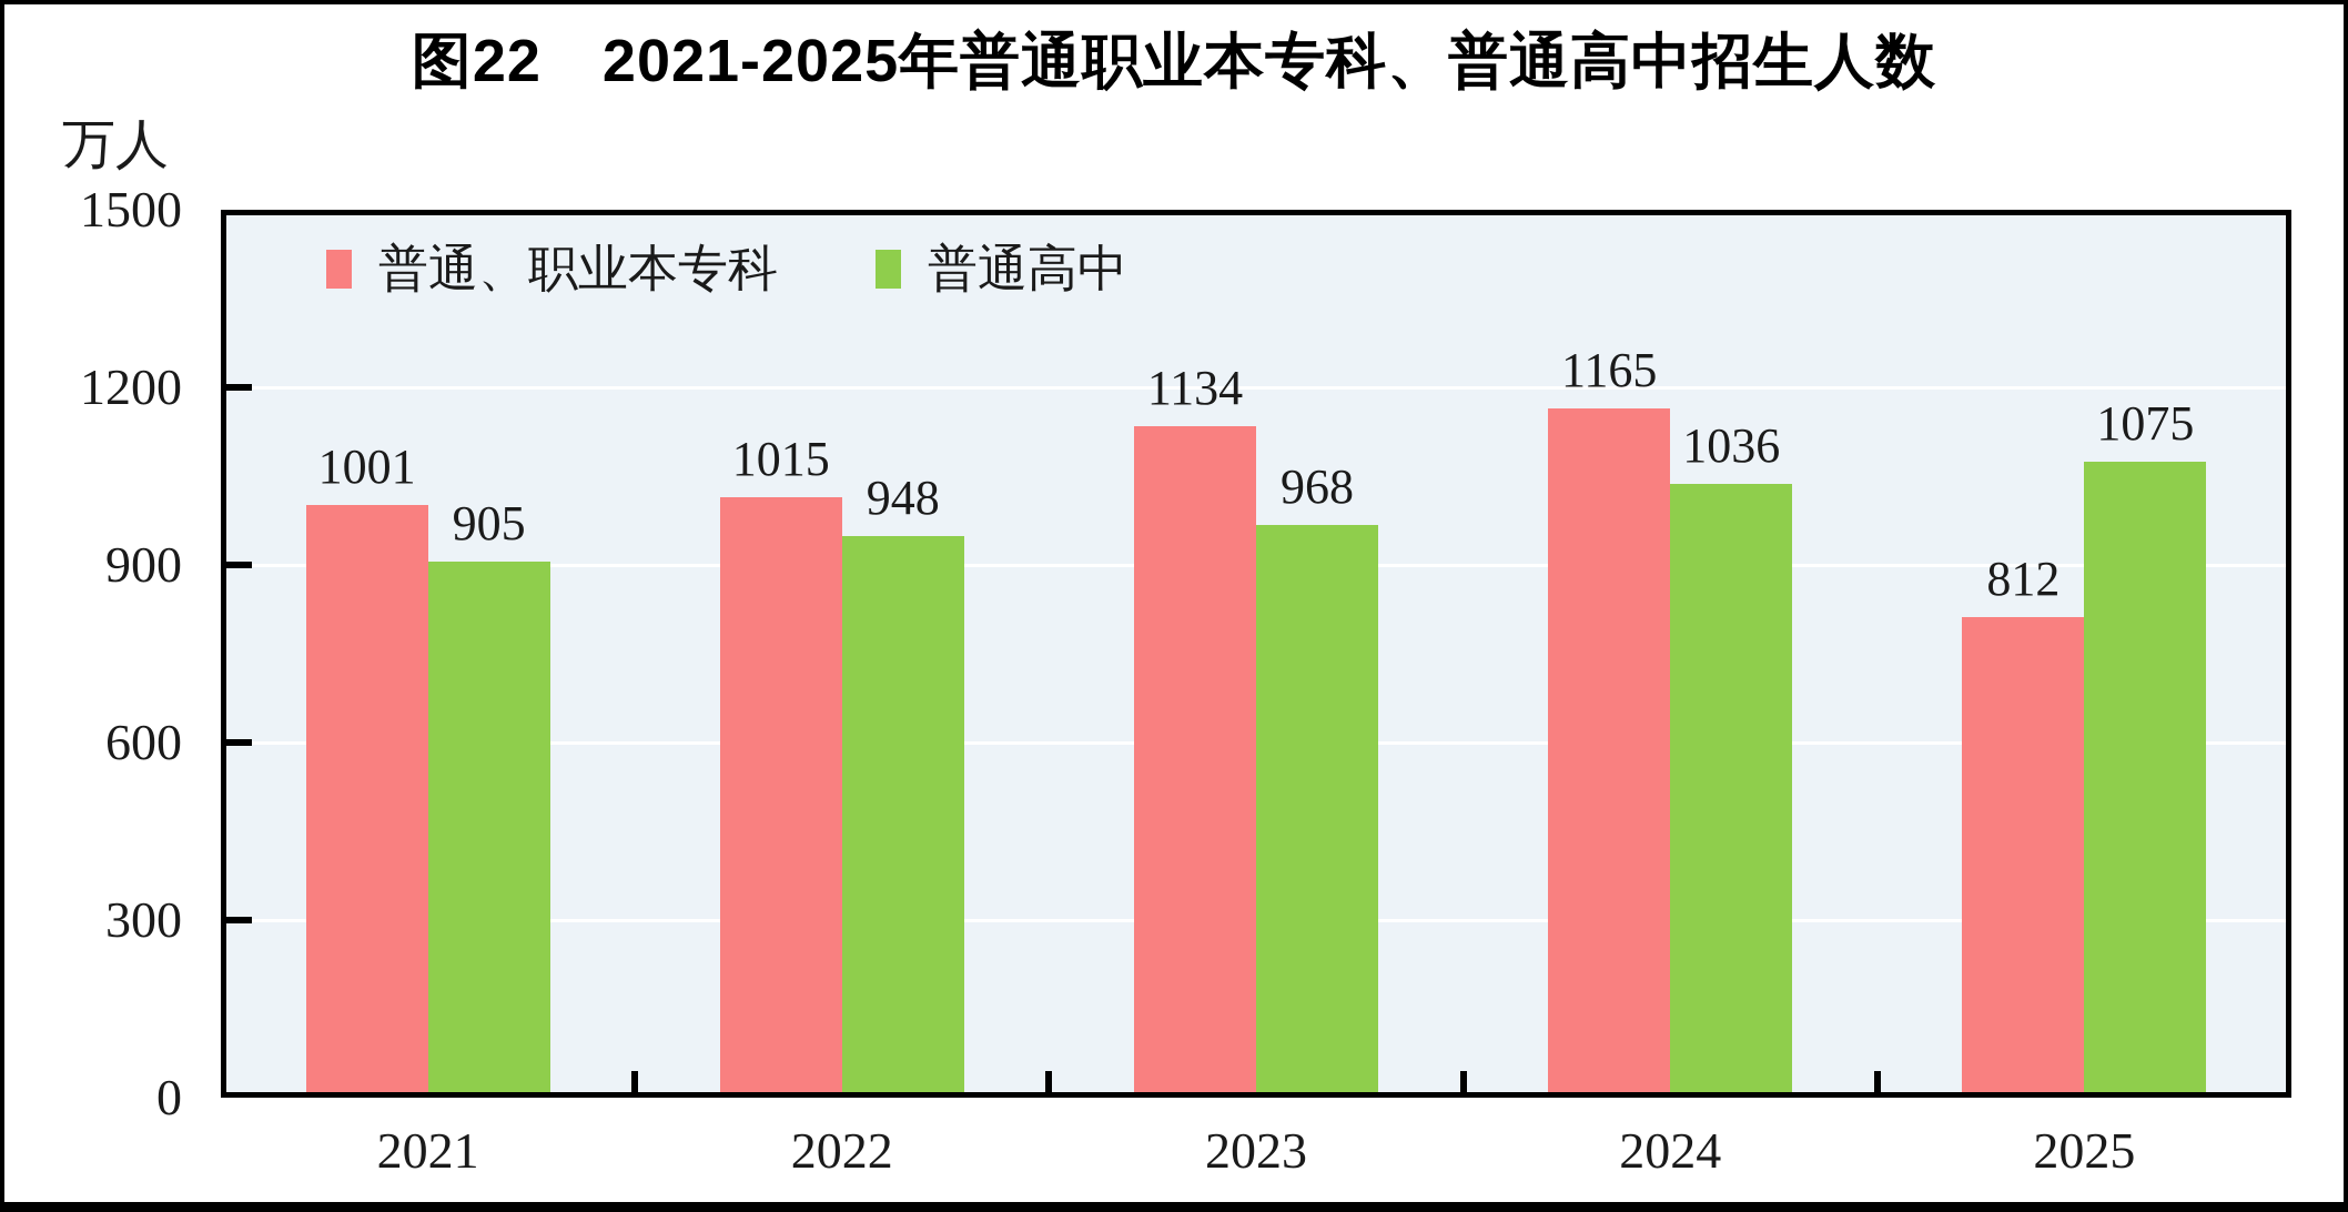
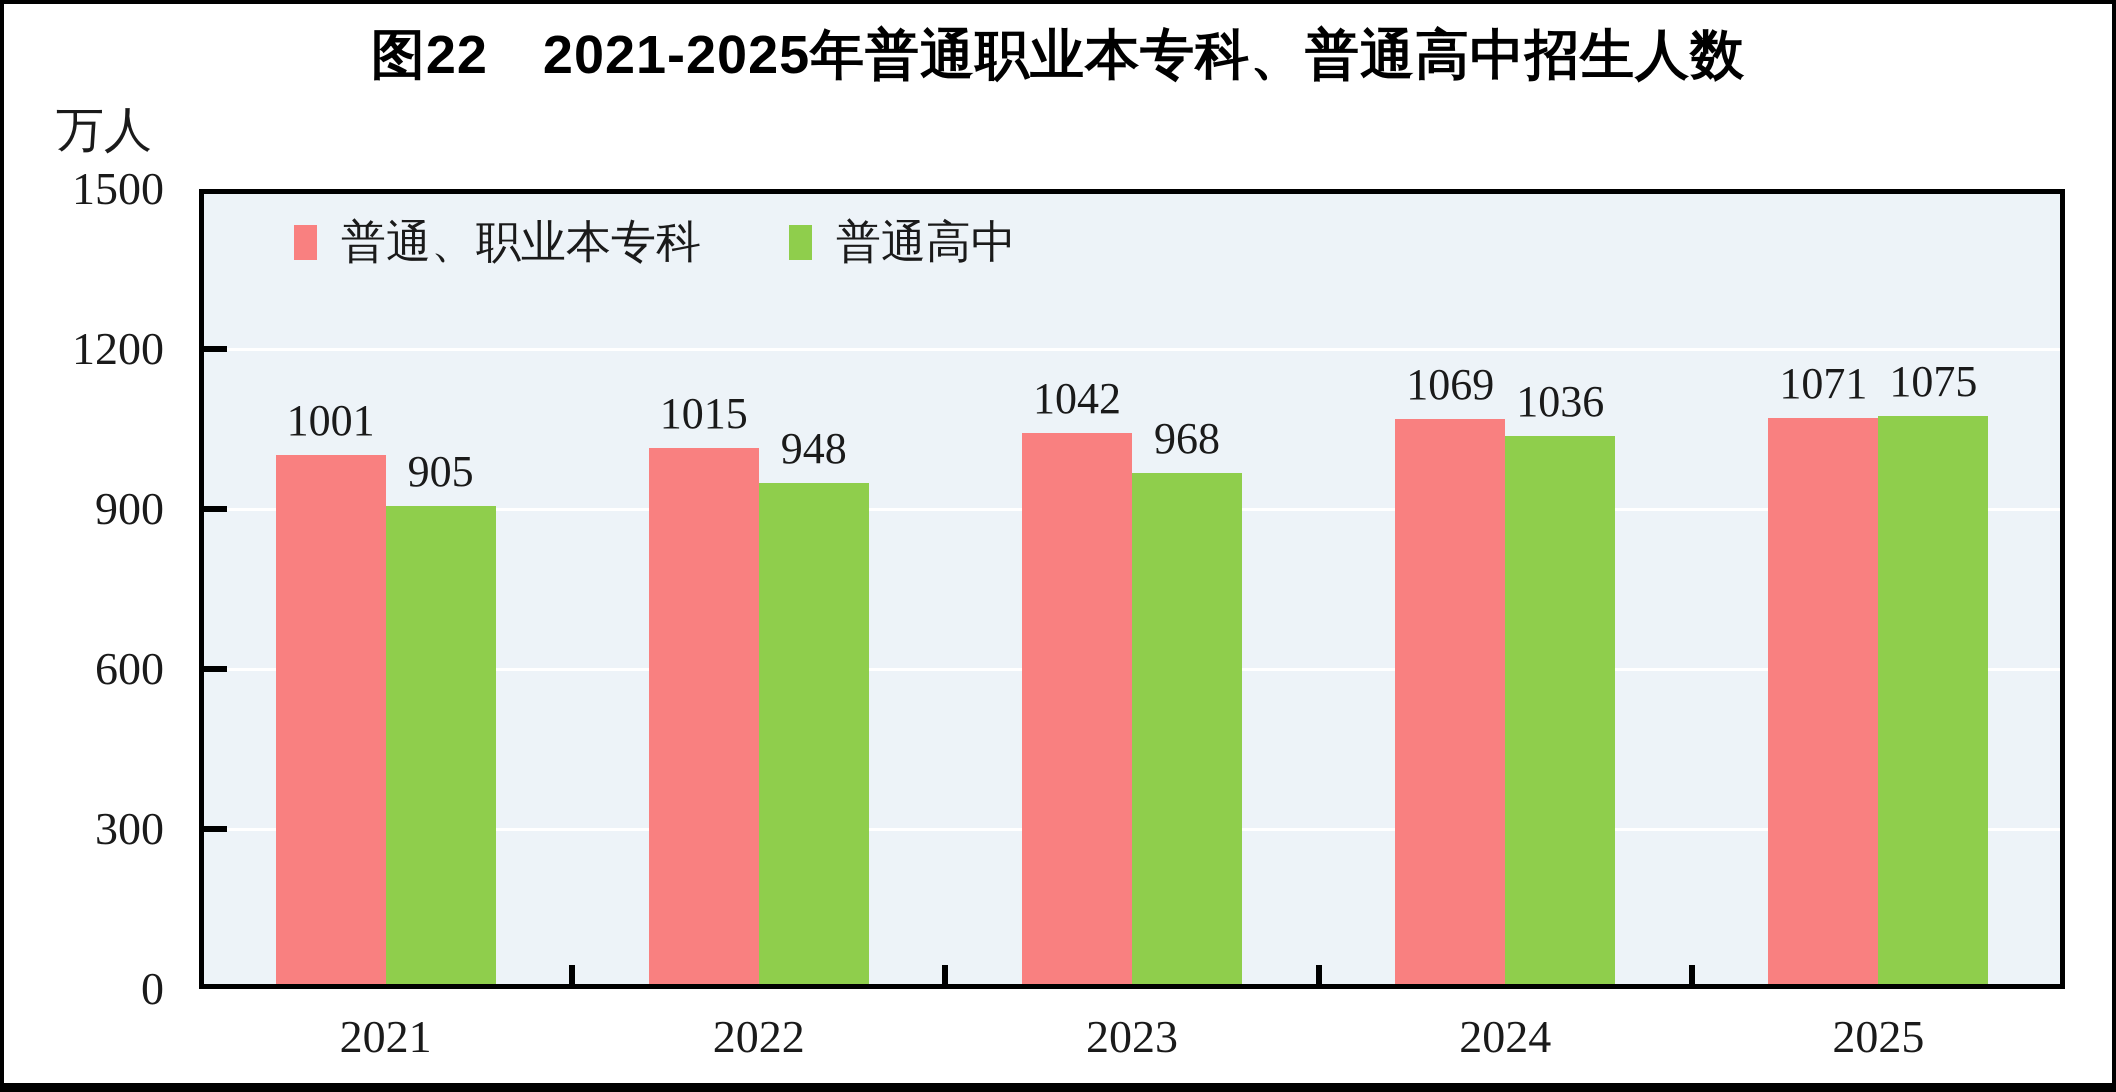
普通、职业本专科/2023: 1134 -> 1042
普通、职业本专科/2024: 1165 -> 1069
普通、职业本专科/2025: 812 -> 1071
